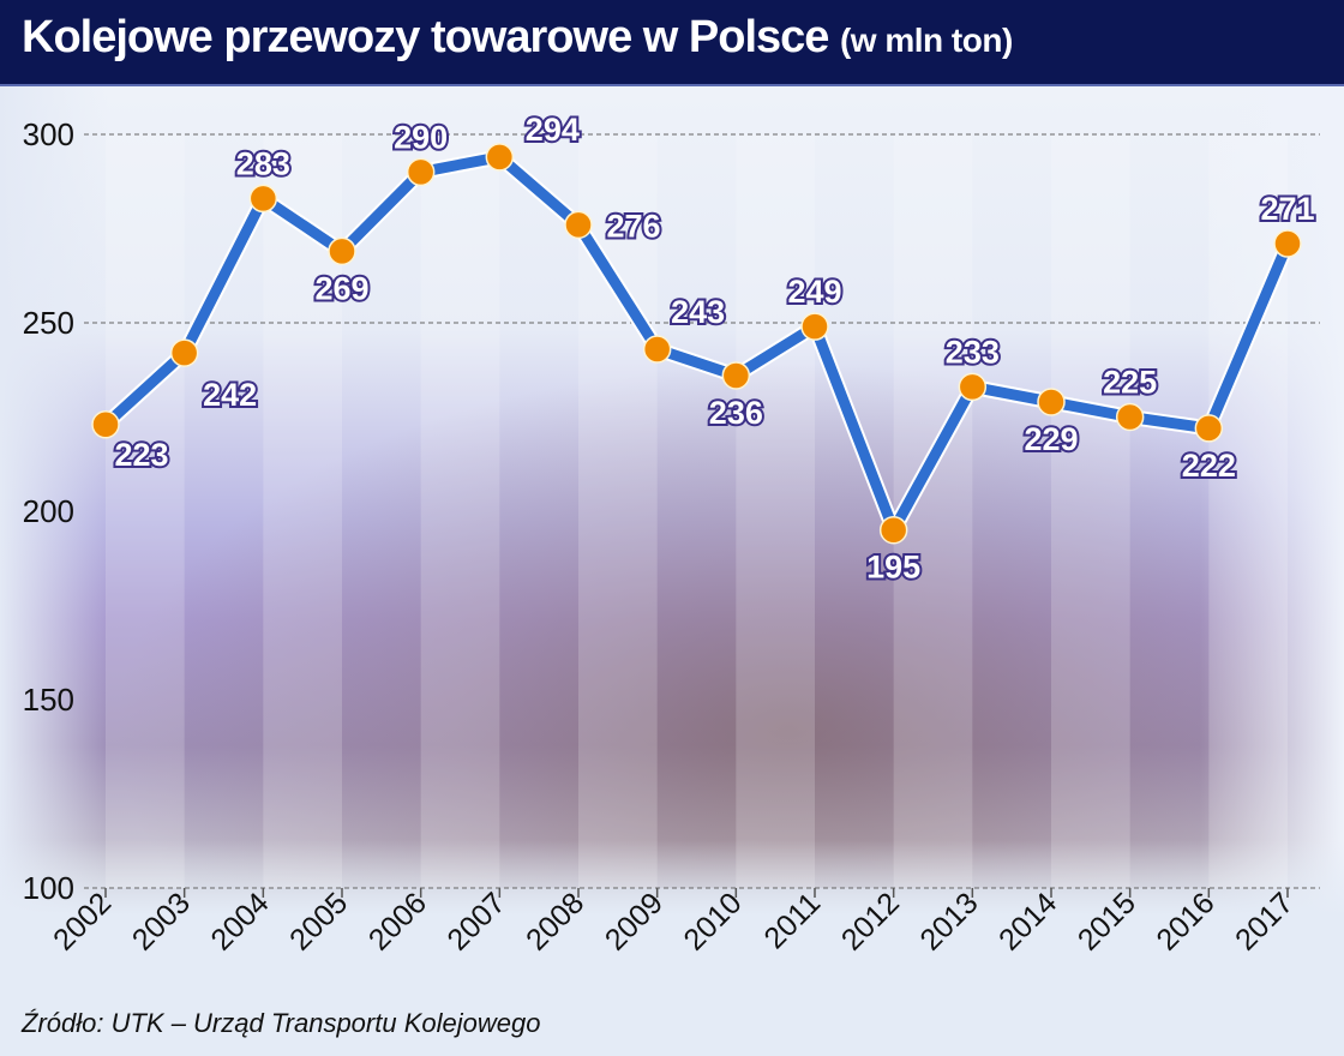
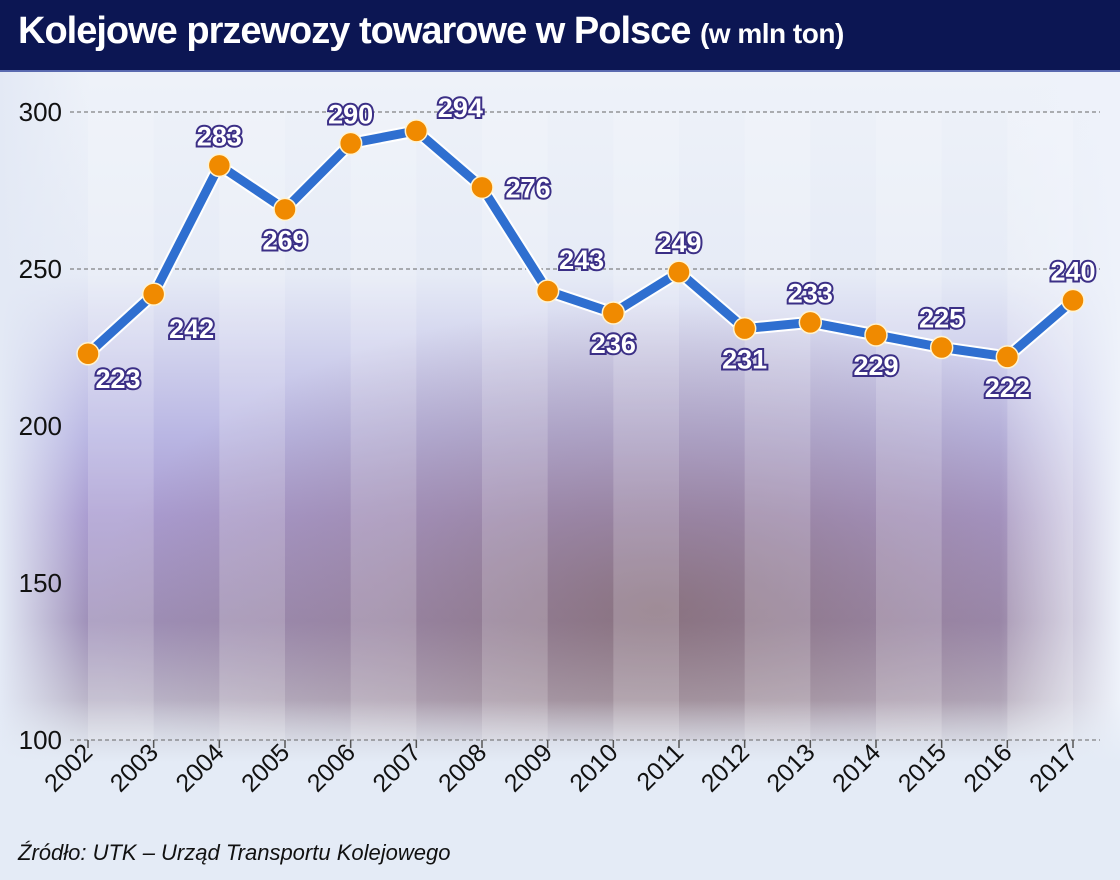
2012: 195 -> 231
2017: 271 -> 240
